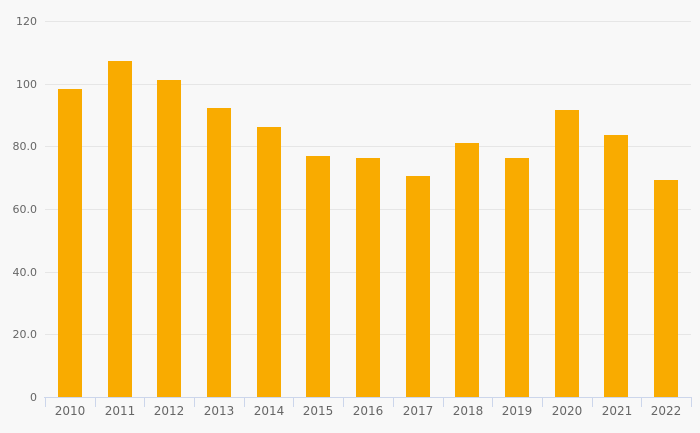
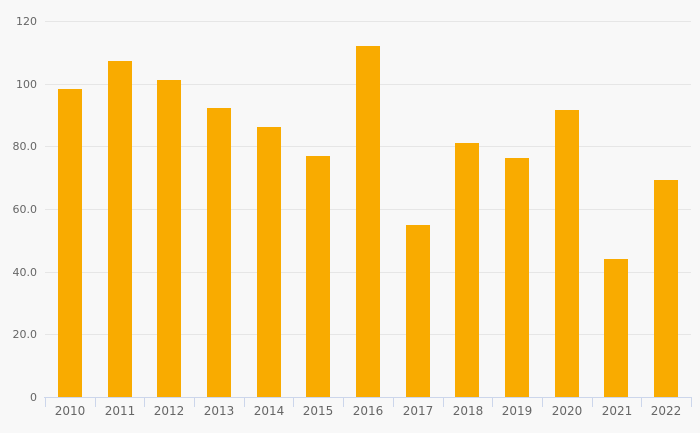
2016: 76 -> 112
2017: 71 -> 55
2021: 84 -> 44
